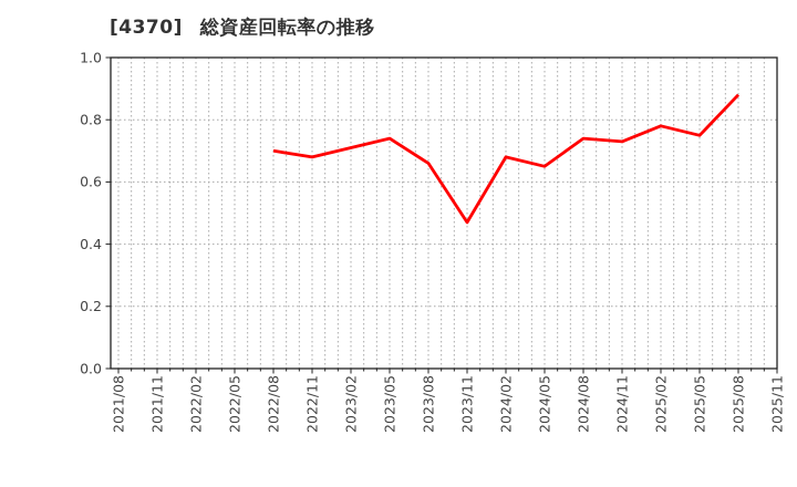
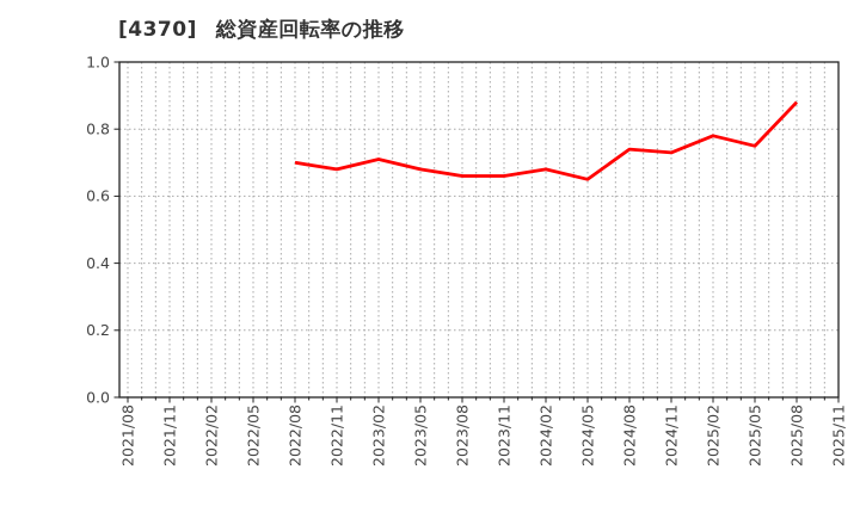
2023/05: 0.74 -> 0.68
2023/11: 0.47 -> 0.66
